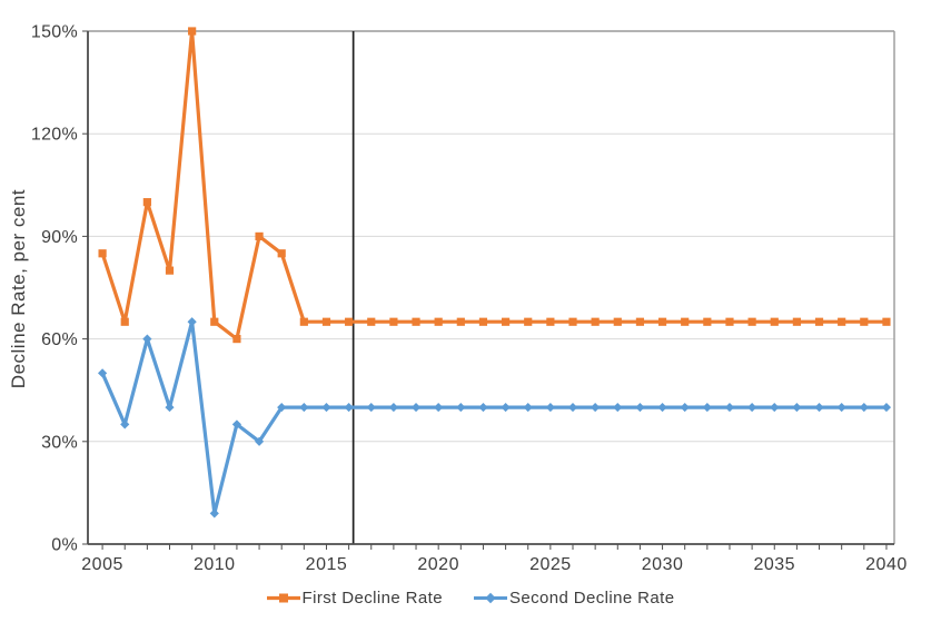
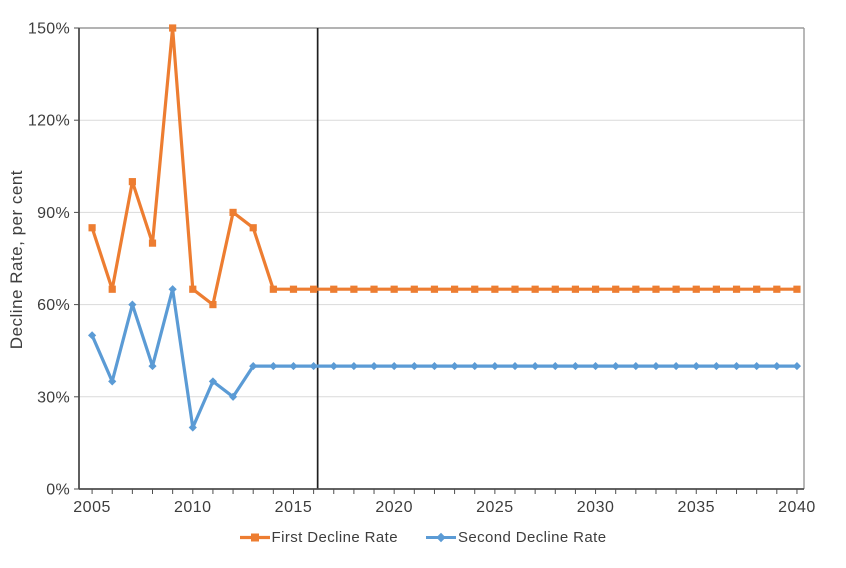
Second Decline Rate/2010: 9% -> 20%
